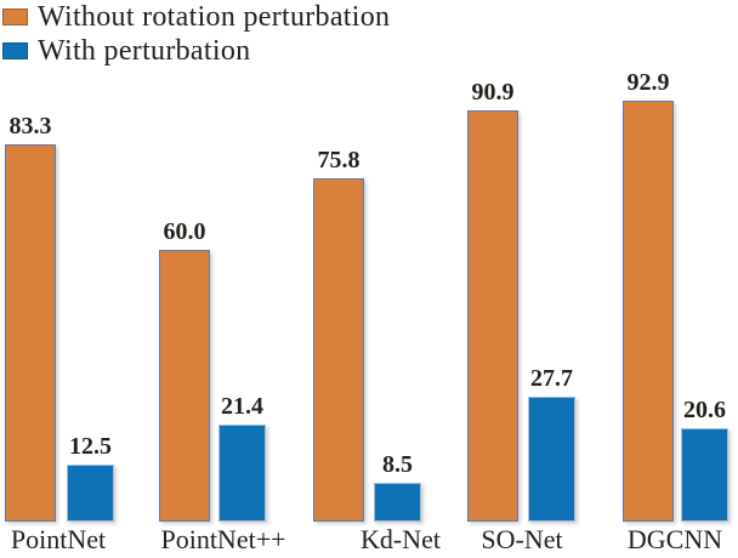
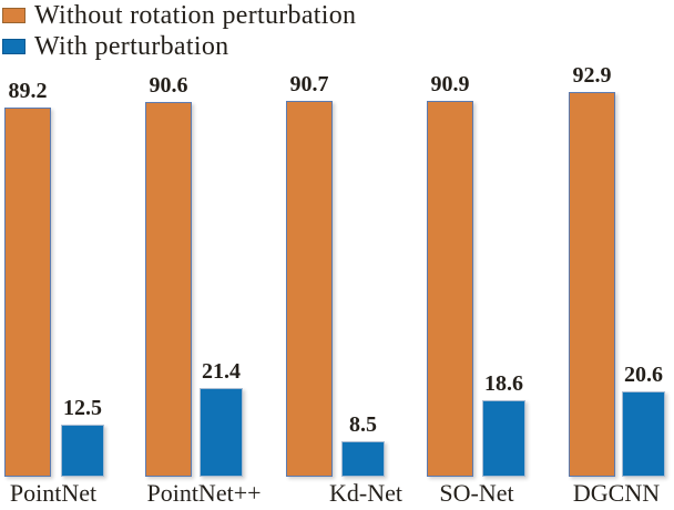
Without rotation perturbation/PointNet: 83.3 -> 89.2
Without rotation perturbation/PointNet++: 60.0 -> 90.6
Without rotation perturbation/Kd-Net: 75.8 -> 90.7
With perturbation/SO-Net: 27.7 -> 18.6
